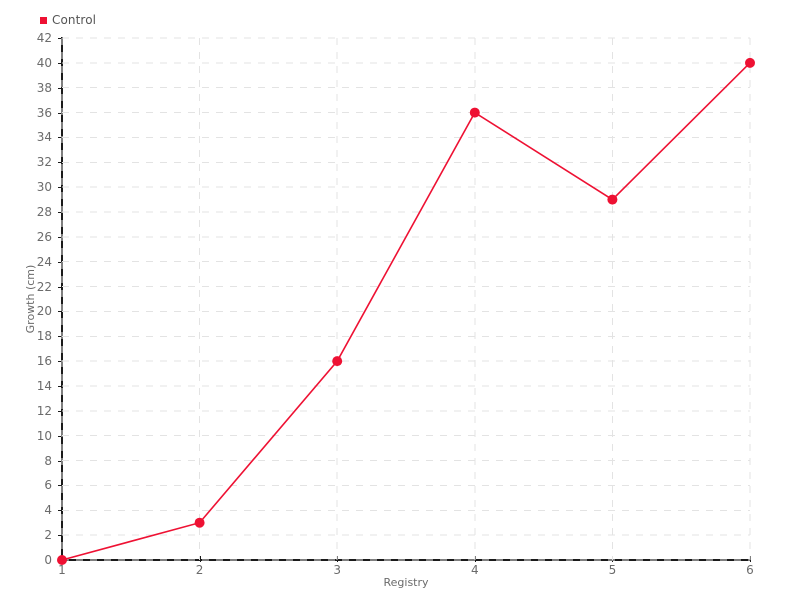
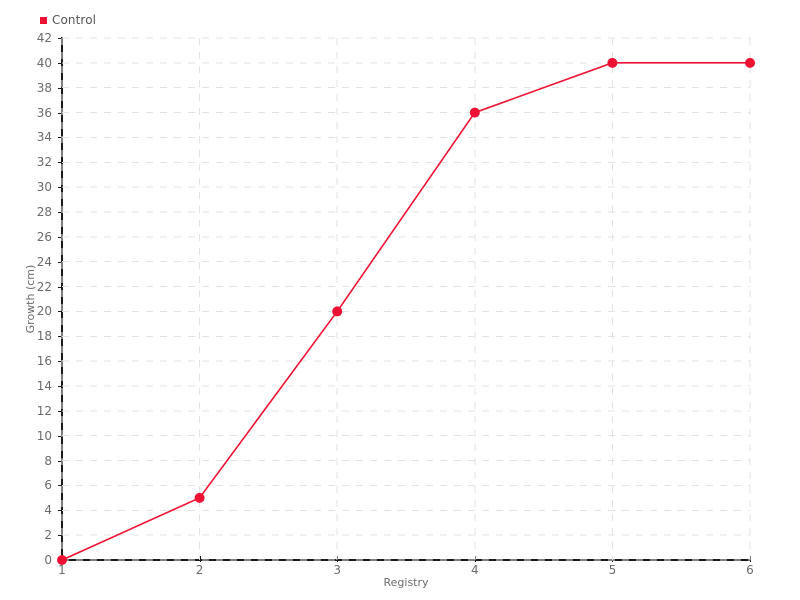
2: 3 -> 5
3: 16 -> 20
5: 29 -> 40
